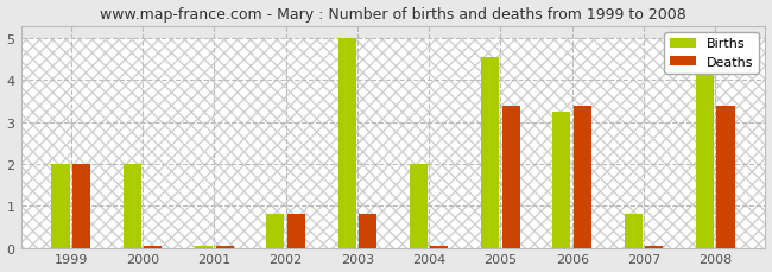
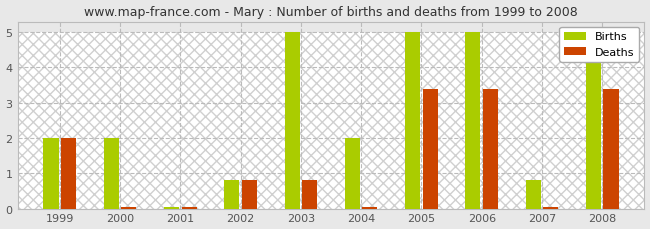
Births/2005: 4.55 -> 5.00
Births/2006: 3.25 -> 5.00
